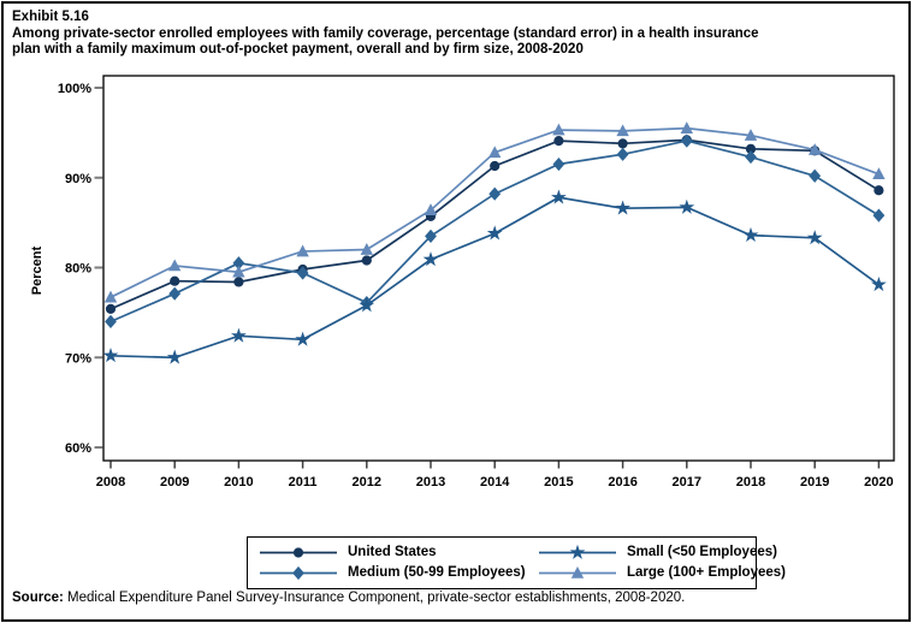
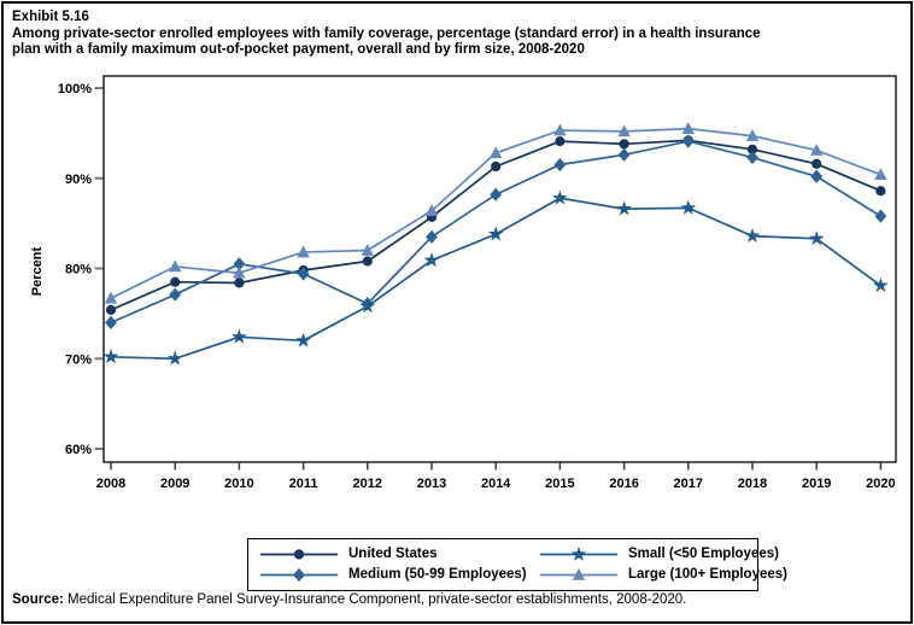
United States/2019: 93% -> 92%
